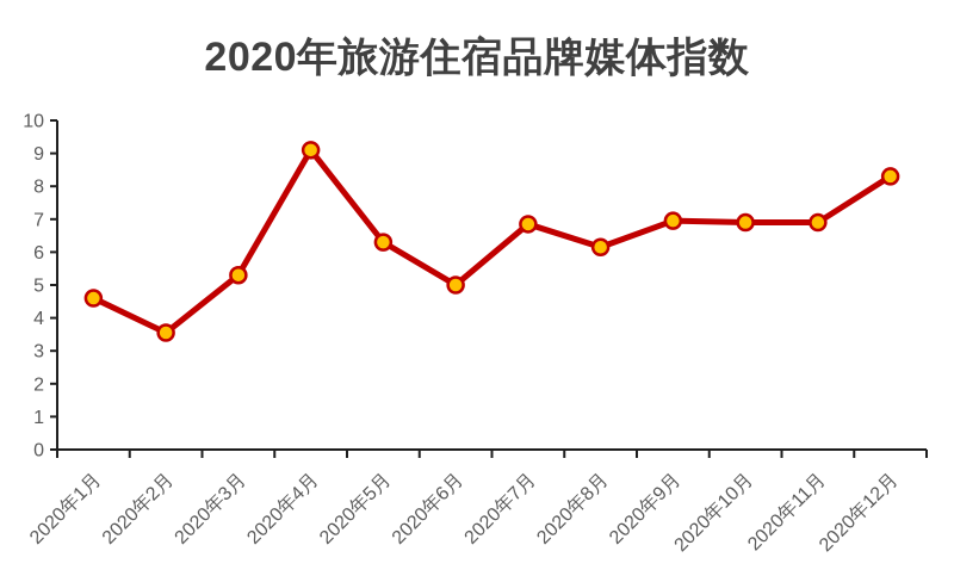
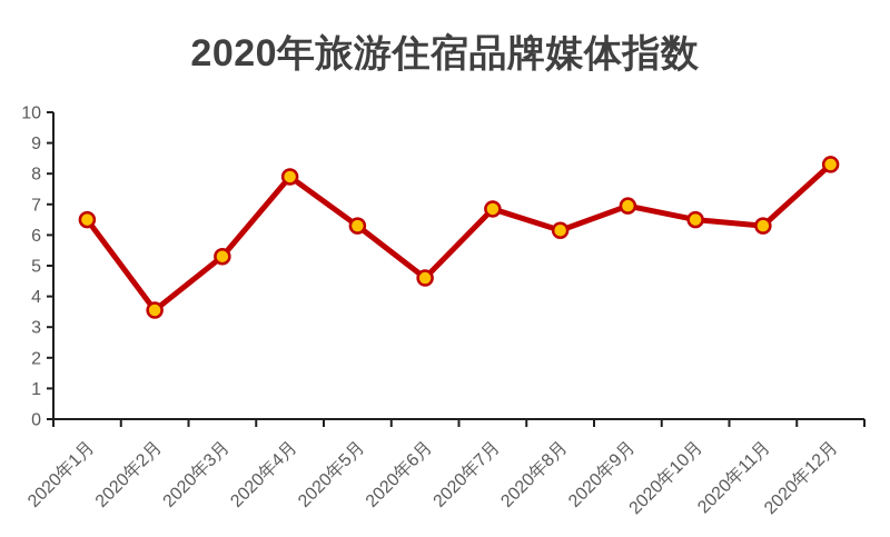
2020年1月: 4.6 -> 6.5
2020年4月: 9.1 -> 7.9
2020年6月: 5.0 -> 4.6
2020年10月: 6.9 -> 6.5
2020年11月: 6.9 -> 6.3
